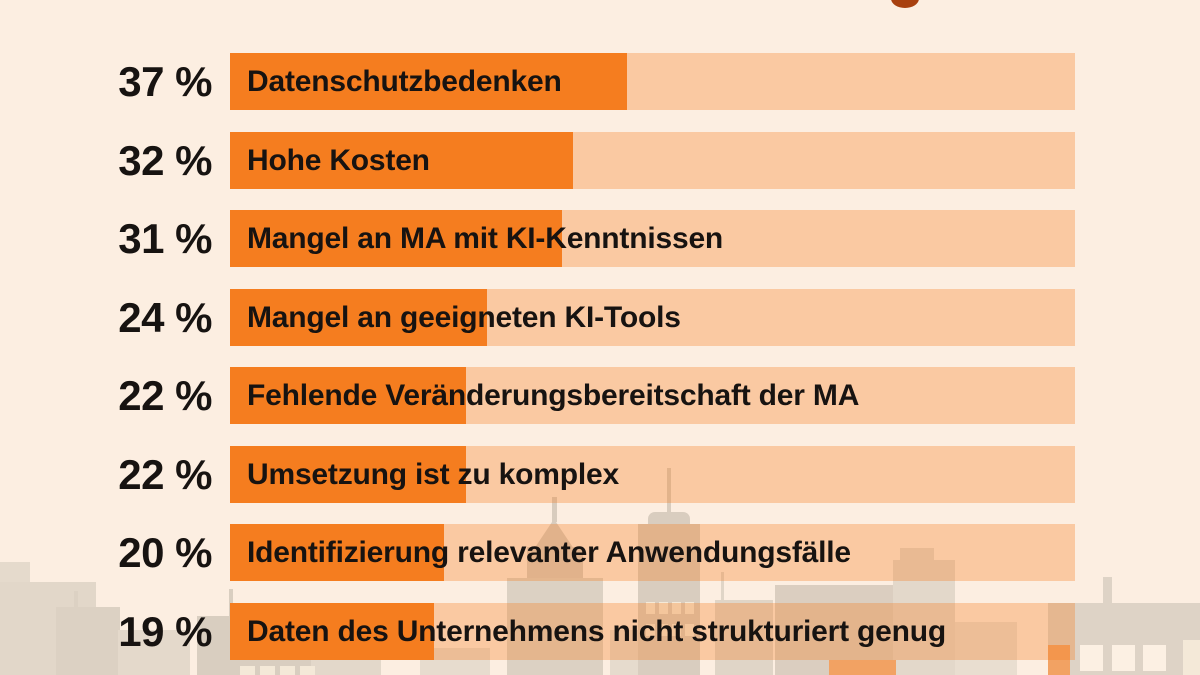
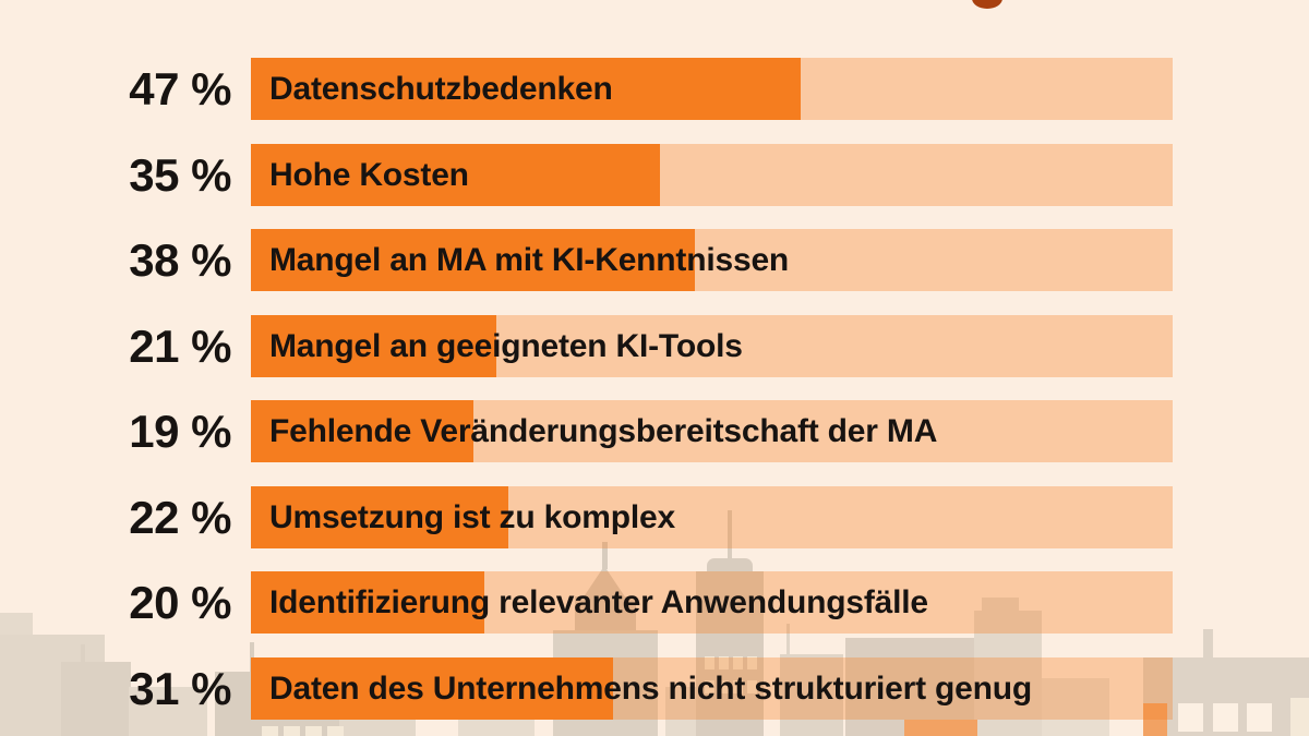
Datenschutzbedenken: 37 -> 47
Hohe Kosten: 32 -> 35
Mangel an MA mit KI-Kenntnissen: 31 -> 38
Mangel an geeigneten KI-Tools: 24 -> 21
Fehlende Veränderungsbereitschaft der MA: 22 -> 19
Daten des Unternehmens nicht strukturiert genug: 19 -> 31
